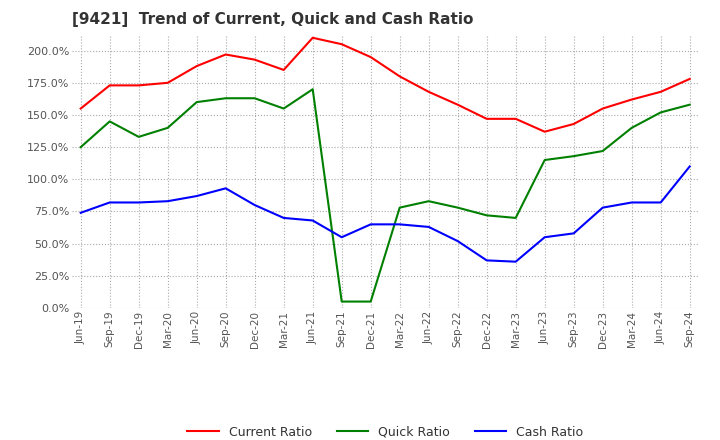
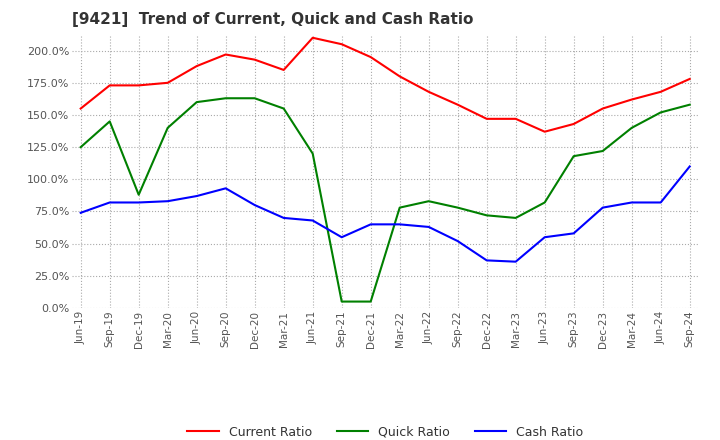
Quick Ratio/Dec-19: 133% -> 88%
Quick Ratio/Jun-21: 170% -> 120%
Quick Ratio/Jun-23: 115% -> 82%
